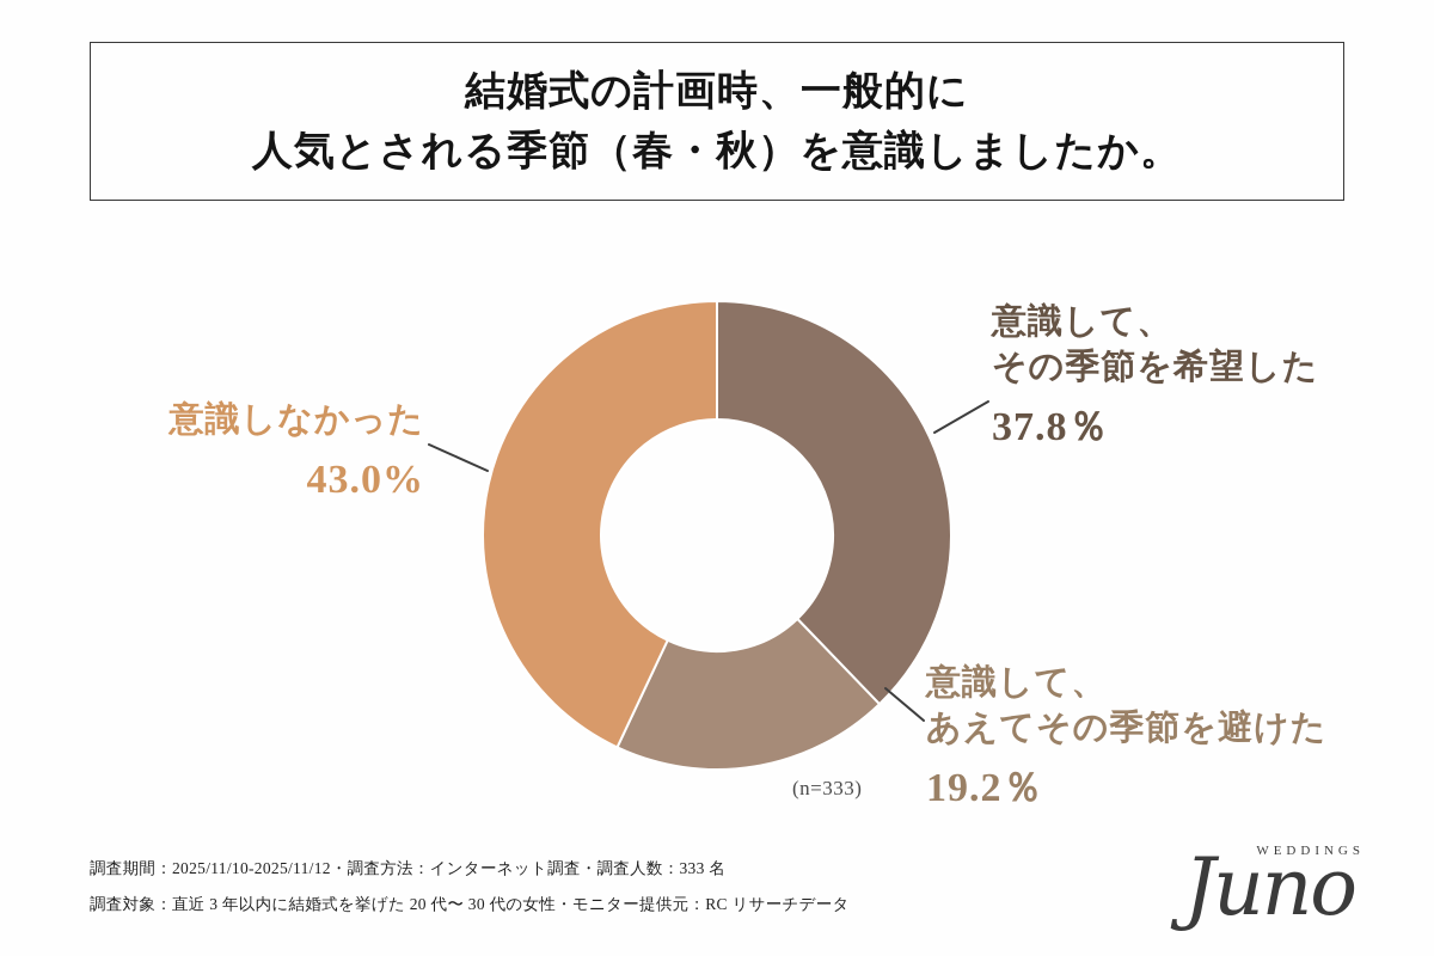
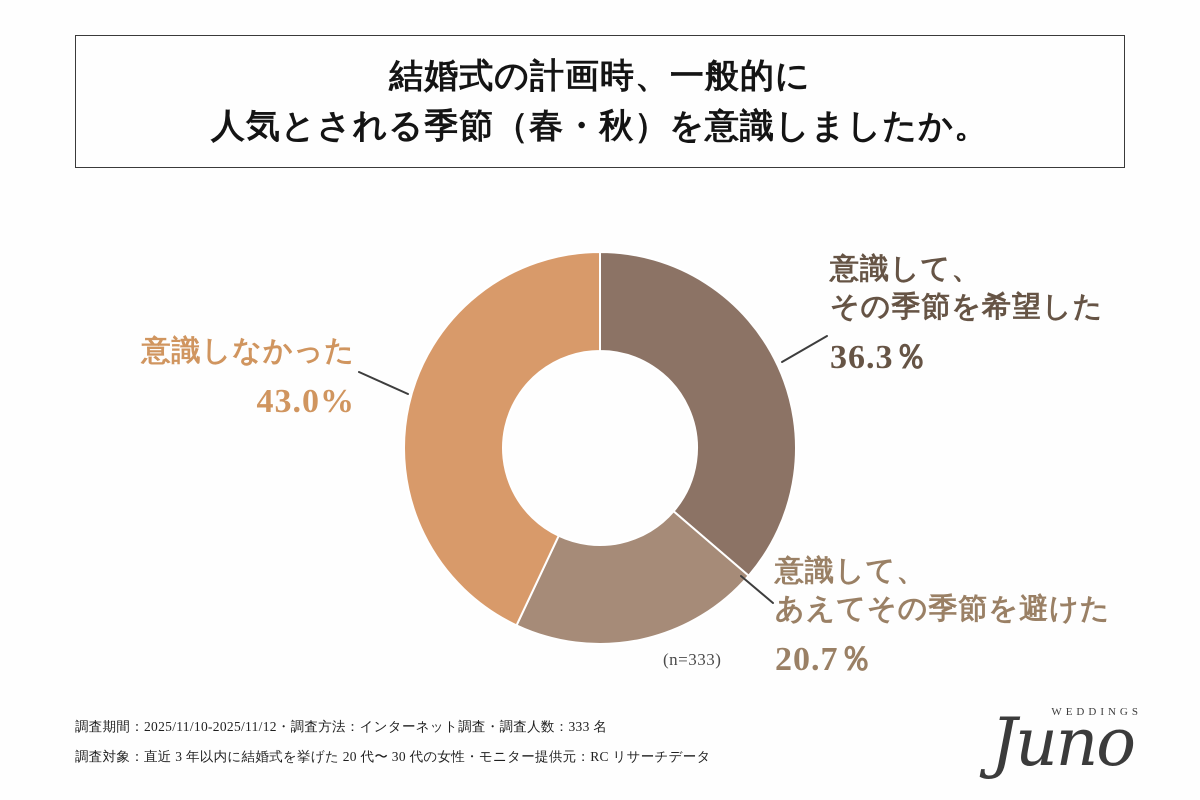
意識して、その季節を希望した: 37.8 -> 36.3
意識して、あえてその季節を避けた: 19.2 -> 20.7
